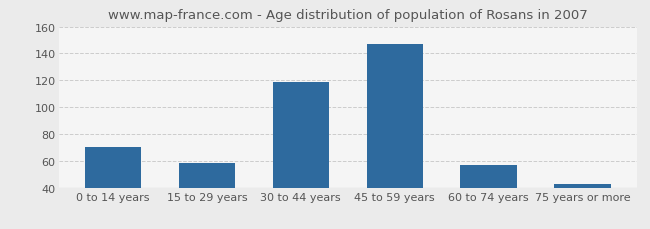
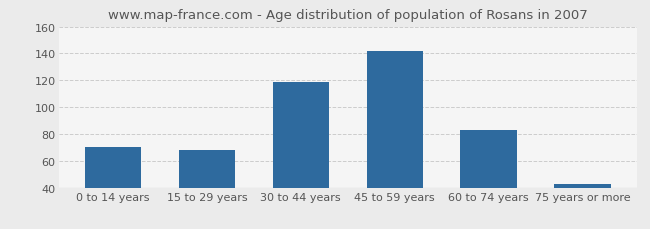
15 to 29 years: 58 -> 68
45 to 59 years: 147 -> 142
60 to 74 years: 57 -> 83
